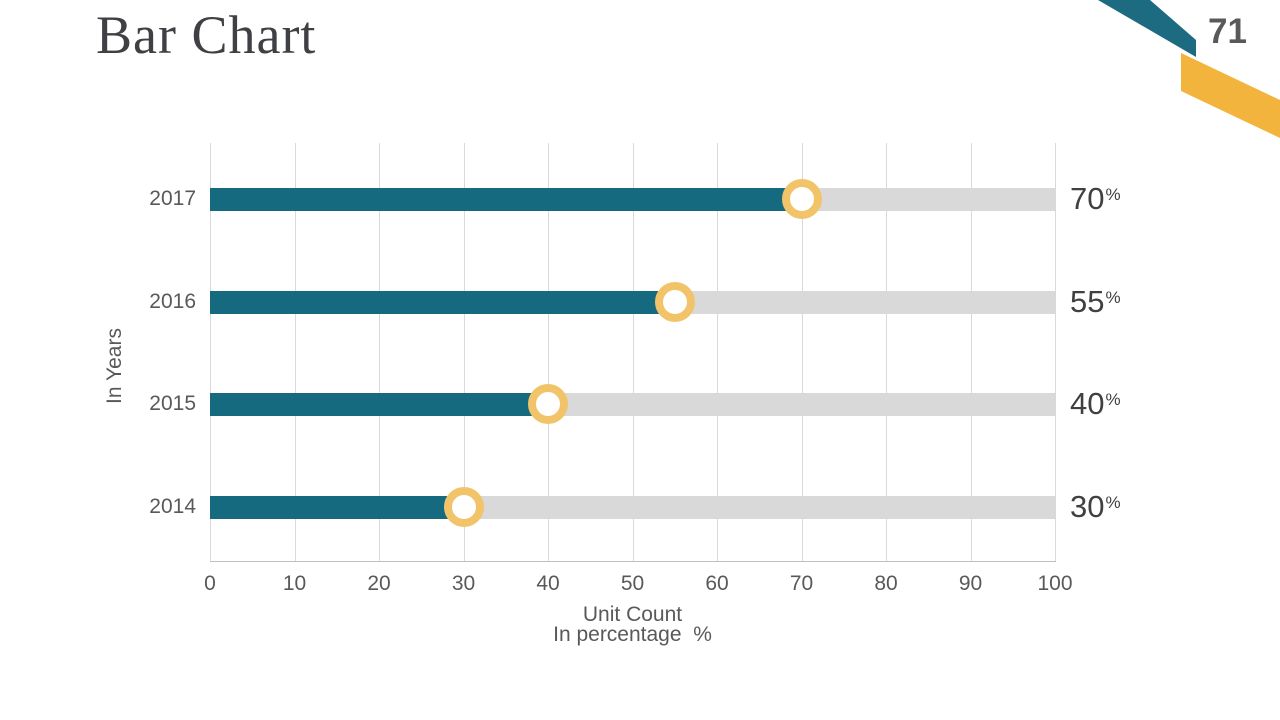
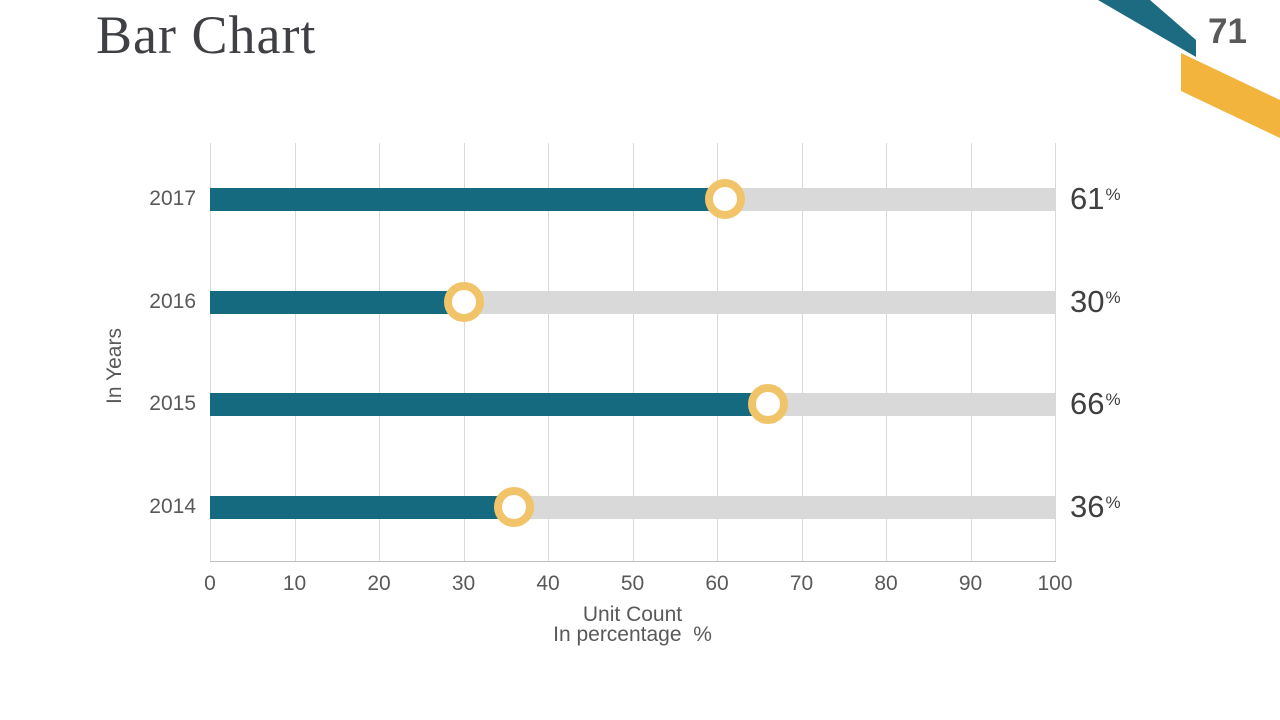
2017: 70 -> 61
2016: 55 -> 30
2015: 40 -> 66
2014: 30 -> 36
